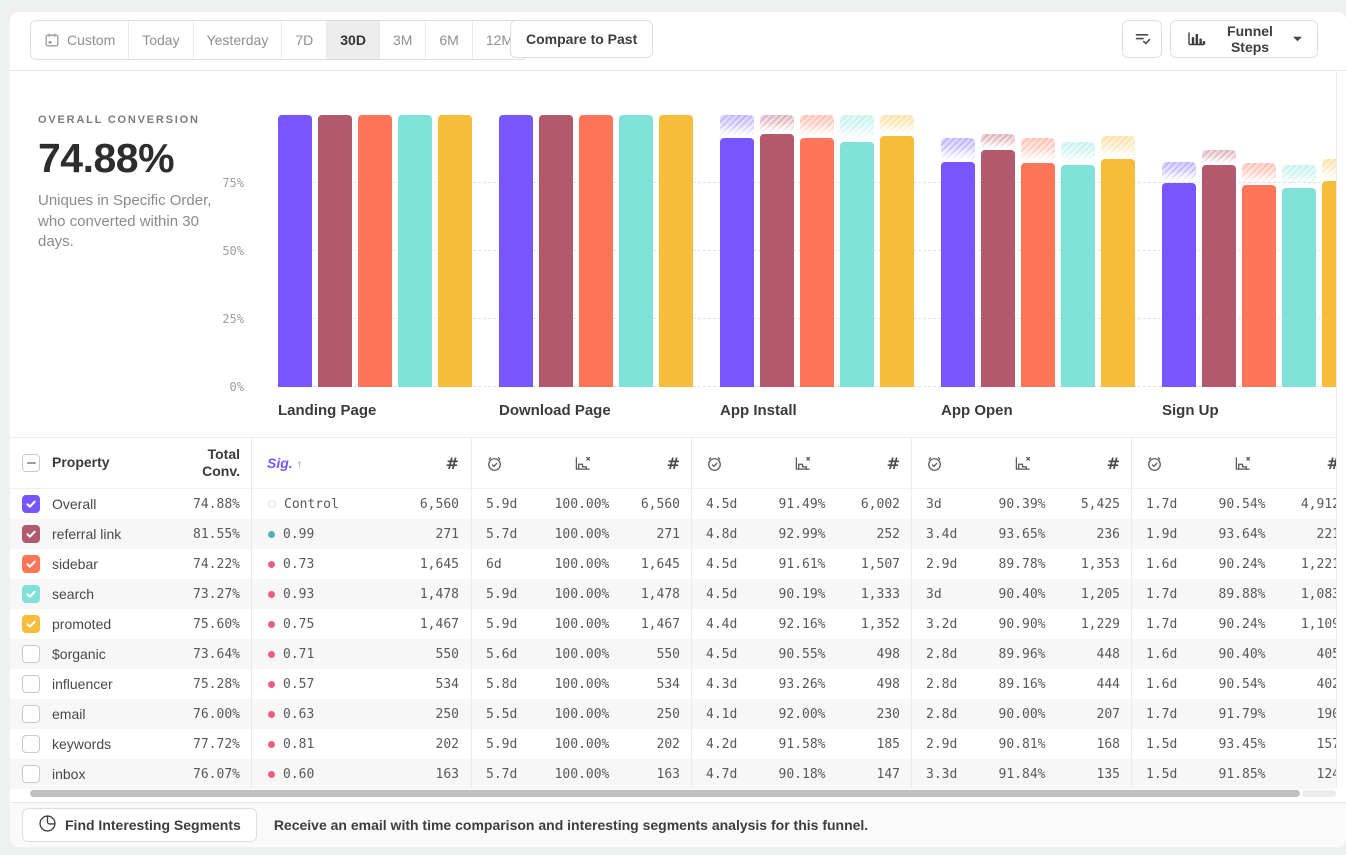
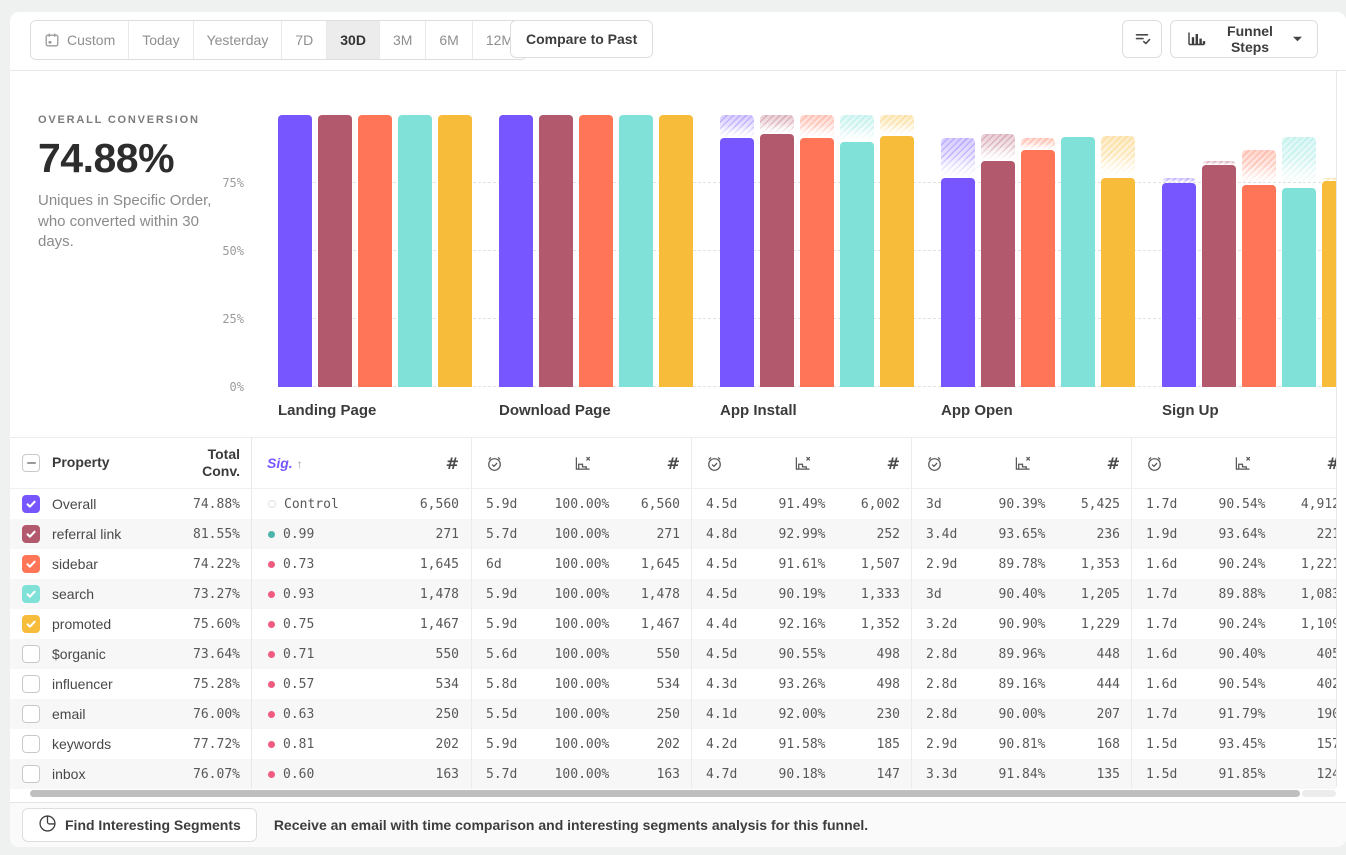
Overall/App Open: 83% -> 77%
referral link/App Open: 87% -> 83%
sidebar/App Open: 82% -> 87%
search/App Open: 82% -> 92%
promoted/App Open: 84% -> 77%
